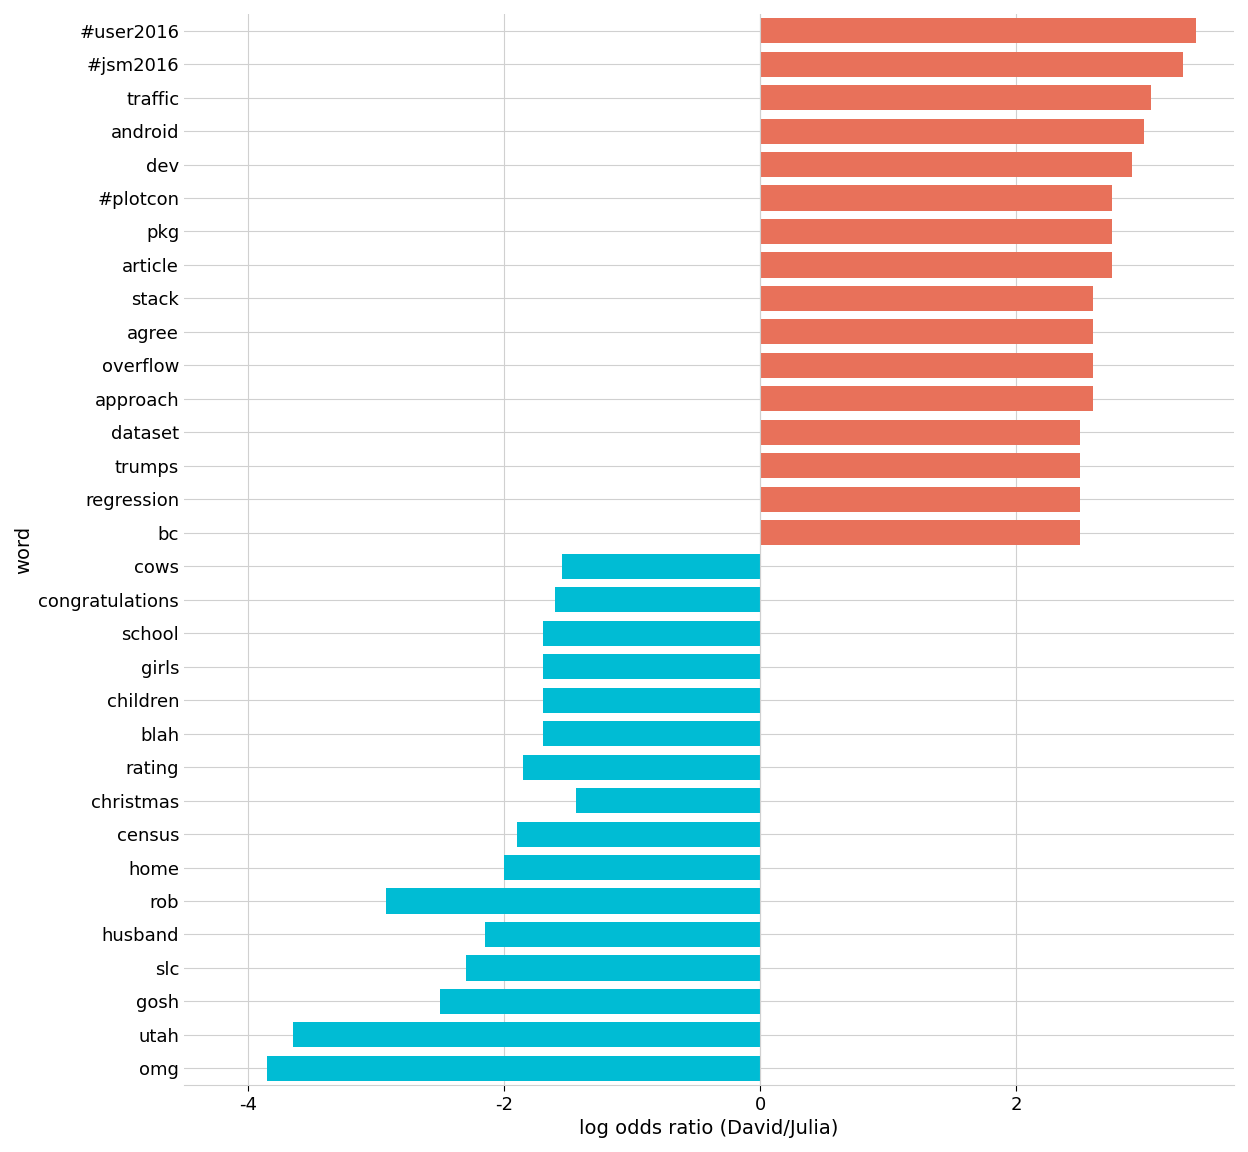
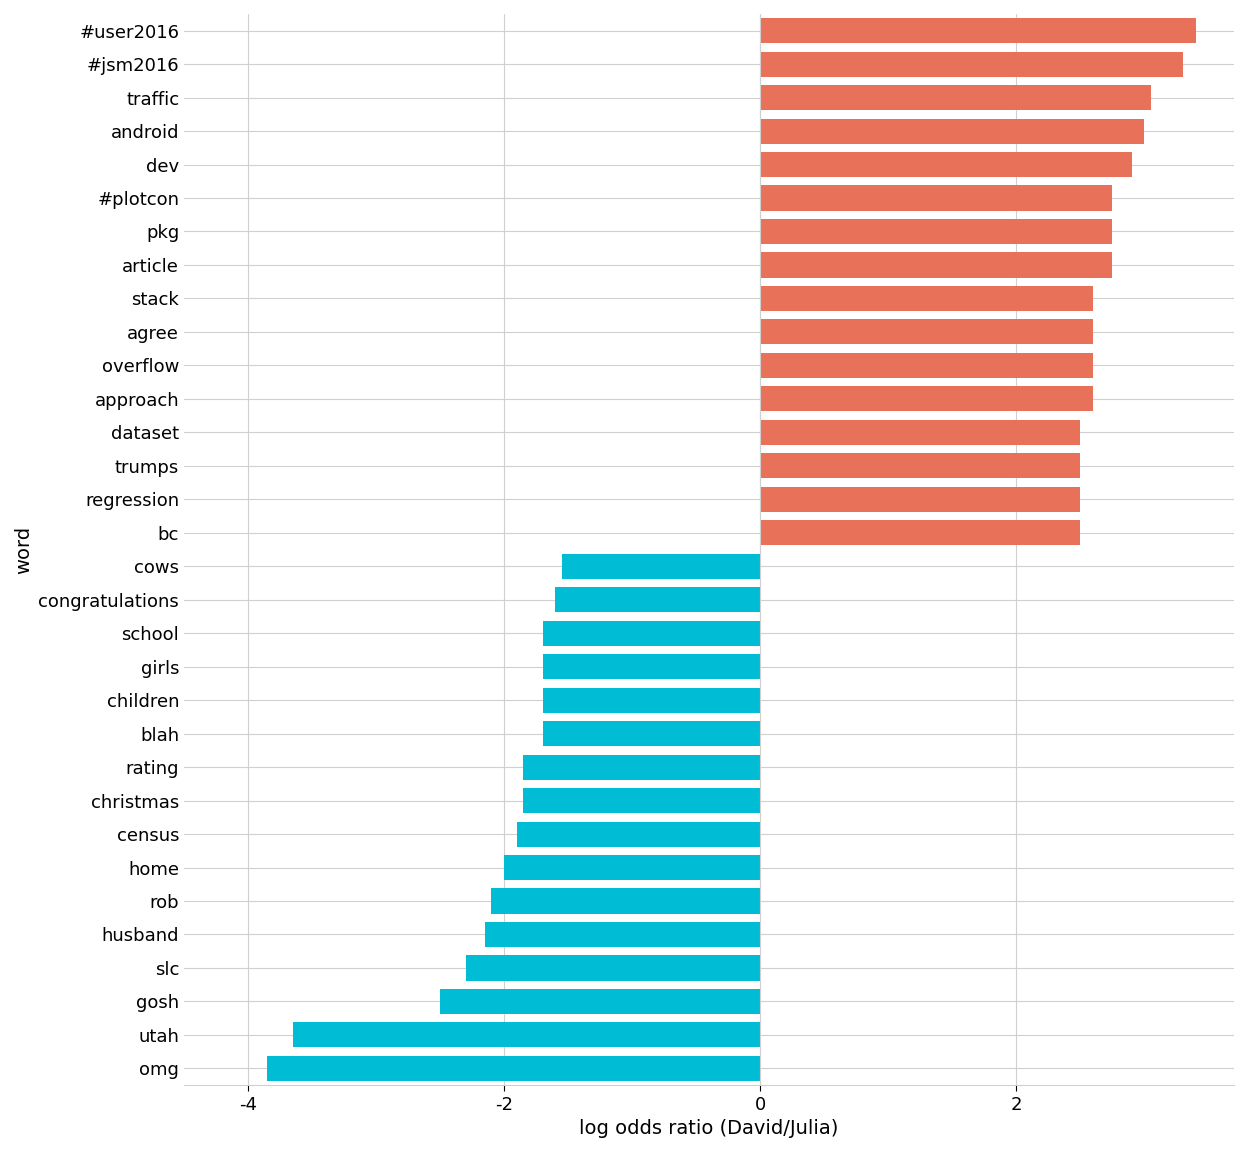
christmas: -1.44 -> -1.85
rob: -2.92 -> -2.10
